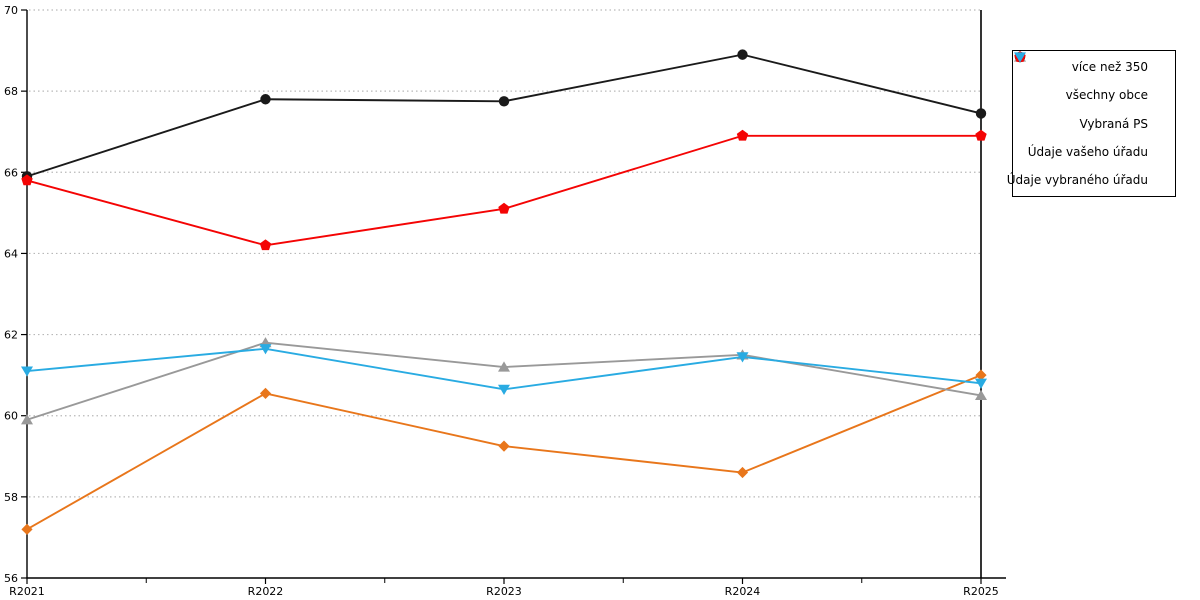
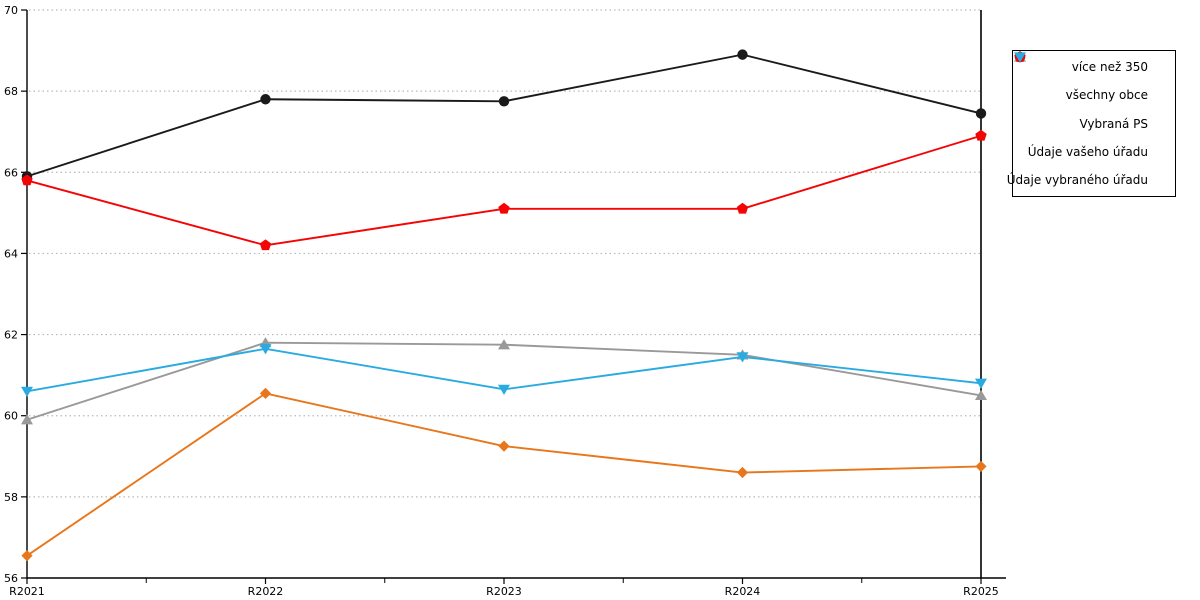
více než 350/R2021: 57.2 -> 56.5
Údaje vybraného úřadu/R2021: 61.1 -> 60.6
Vybraná PS/R2023: 61.2 -> 61.8
Údaje vašeho úřadu/R2024: 66.9 -> 65.1
více než 350/R2025: 61.0 -> 58.8
